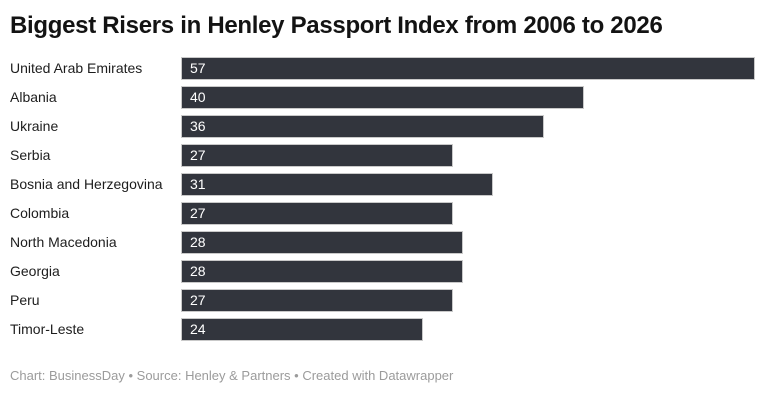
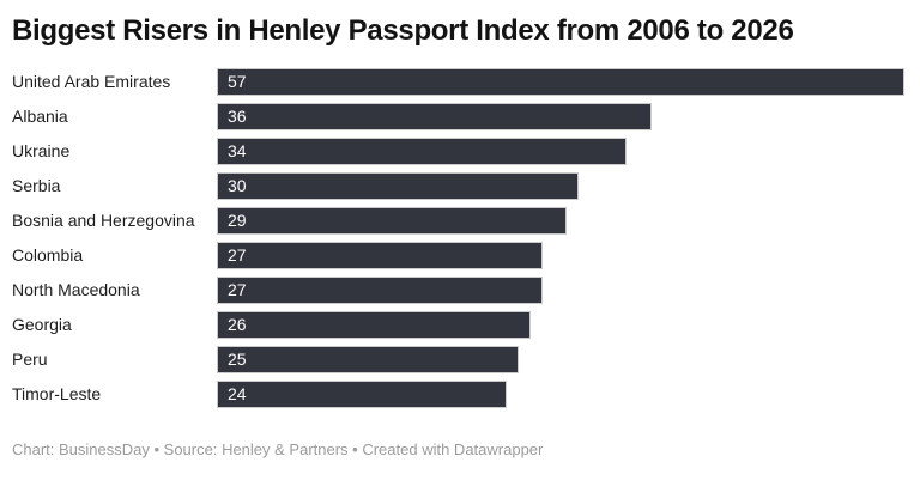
Albania: 40 -> 36
Ukraine: 36 -> 34
Serbia: 27 -> 30
Bosnia and Herzegovina: 31 -> 29
North Macedonia: 28 -> 27
Georgia: 28 -> 26
Peru: 27 -> 25
